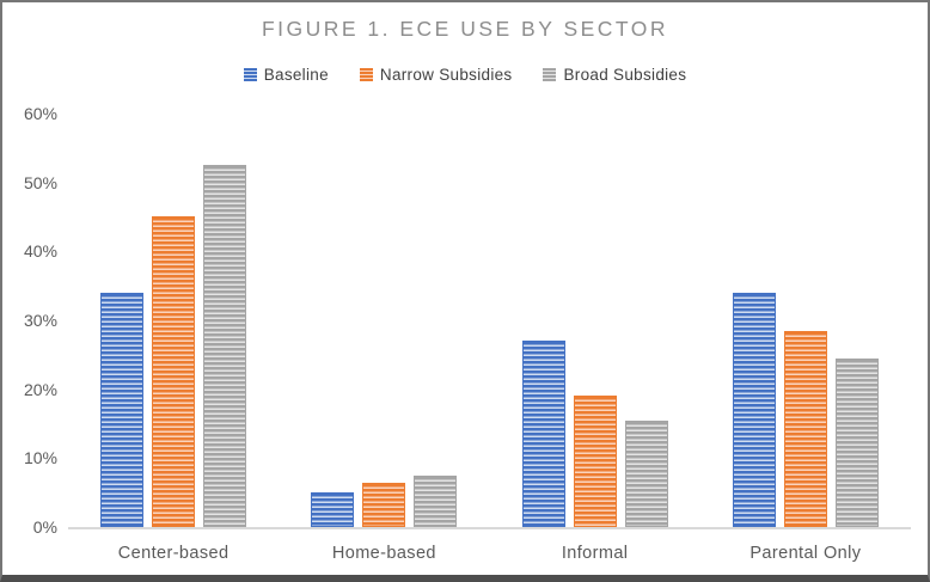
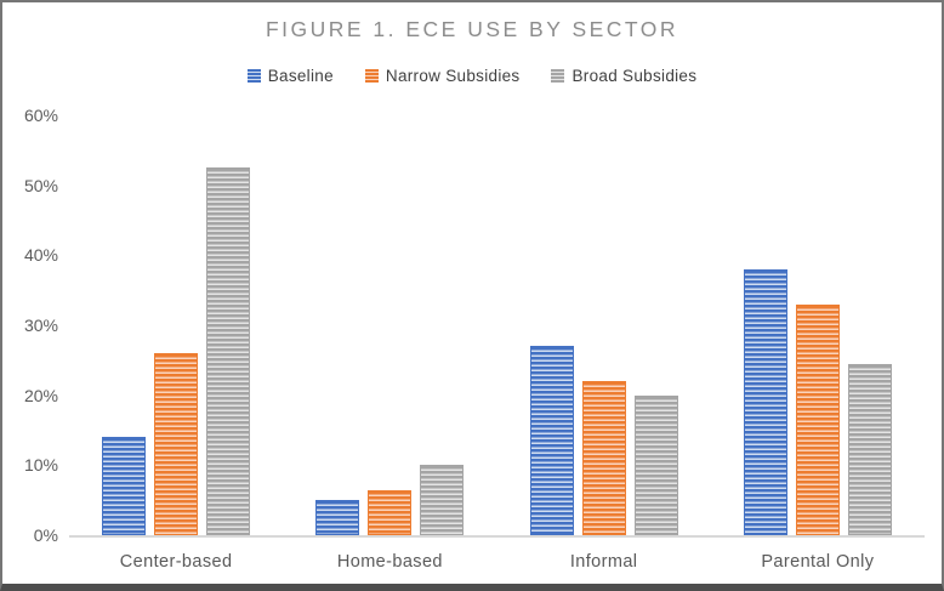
Baseline/Center-based: 34% -> 14%
Narrow Subsidies/Center-based: 45% -> 26%
Broad Subsidies/Home-based: 8% -> 10%
Narrow Subsidies/Informal: 19% -> 22%
Broad Subsidies/Informal: 16% -> 20%
Baseline/Parental Only: 34% -> 38%
Narrow Subsidies/Parental Only: 28% -> 33%
